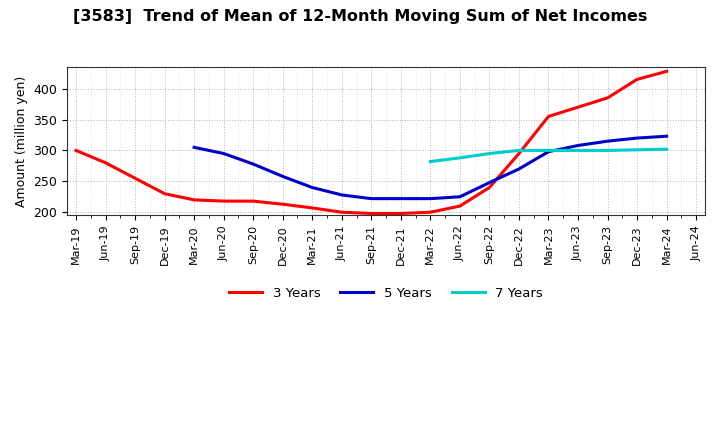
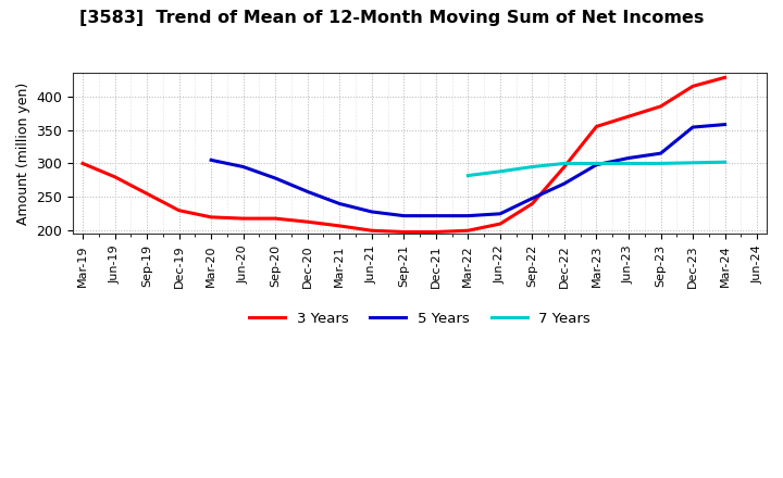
5 Years/Dec-23: 320 -> 354
5 Years/Mar-24: 323 -> 358
